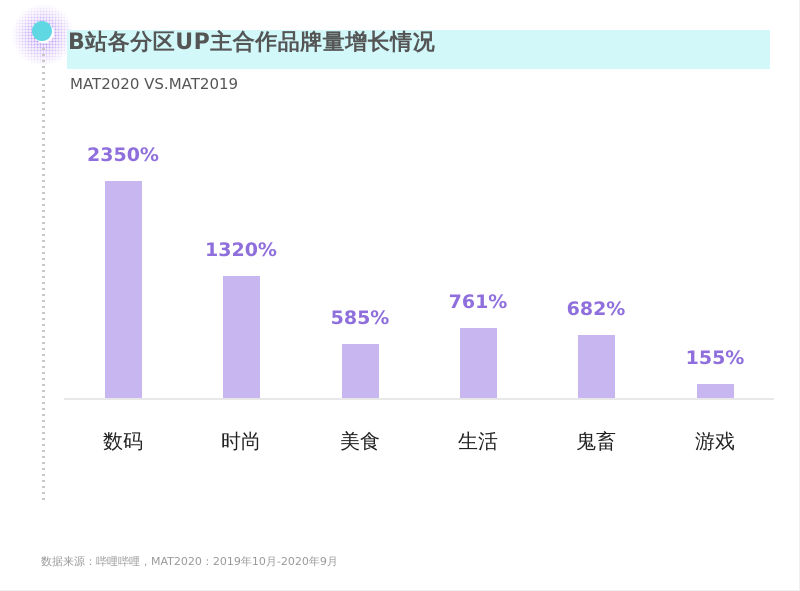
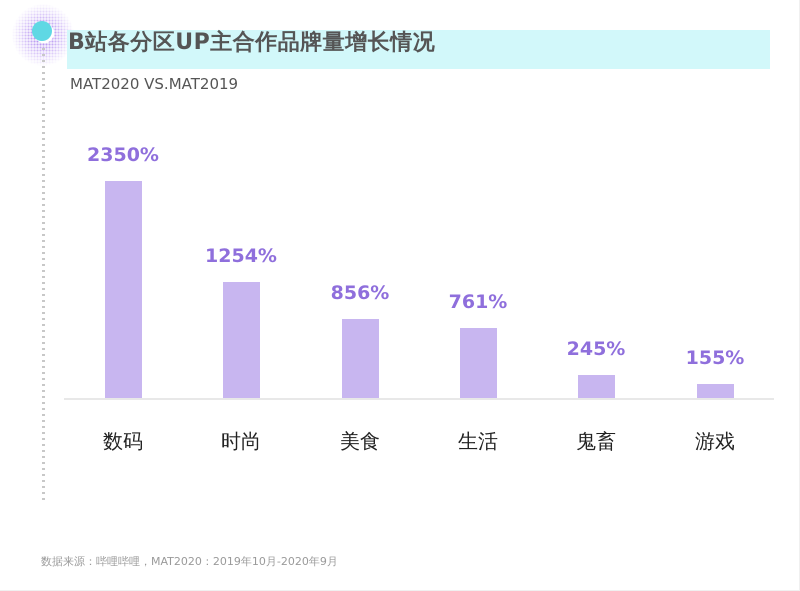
时尚: 1320% -> 1254%
美食: 585% -> 856%
鬼畜: 682% -> 245%
